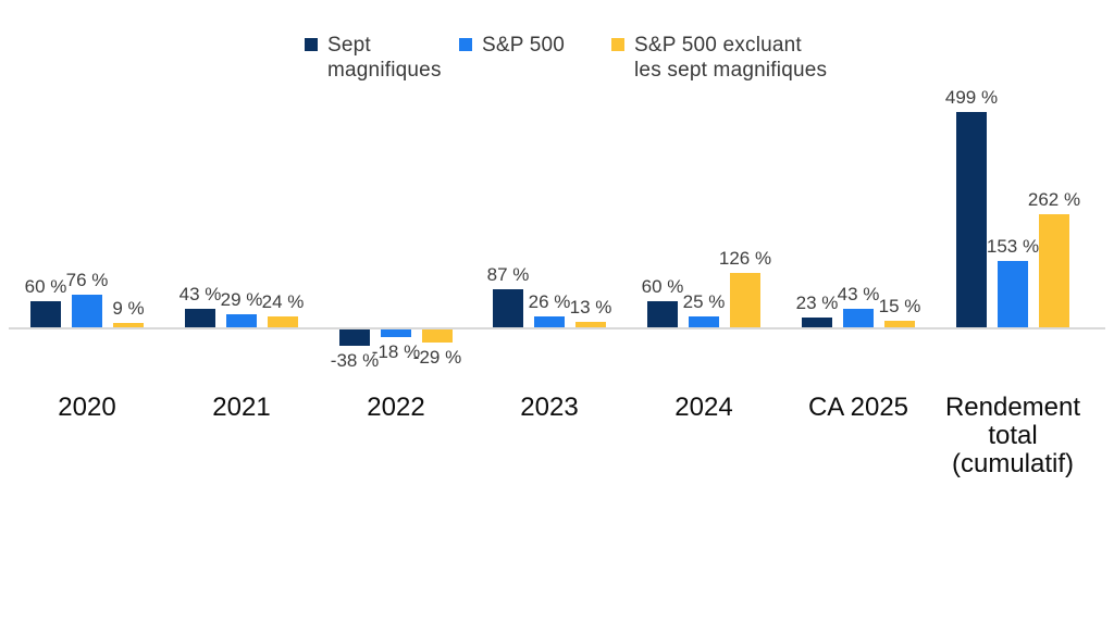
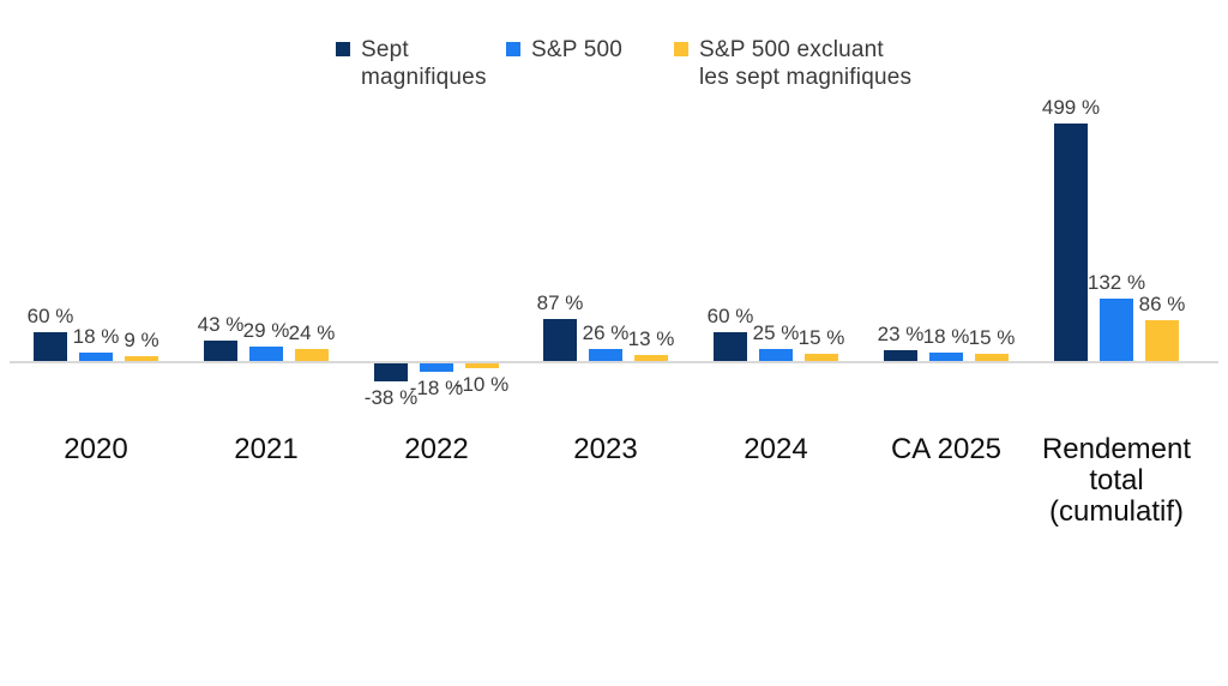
S&P 500/2020: 76 -> 18
S&P 500 excluant les sept magnifiques/2022: -29 -> -10
S&P 500 excluant les sept magnifiques/2024: 126 -> 15
S&P 500/CA 2025: 43 -> 18
S&P 500/Rendement total (cumulatif): 153 -> 132
S&P 500 excluant les sept magnifiques/Rendement total (cumulatif): 262 -> 86
